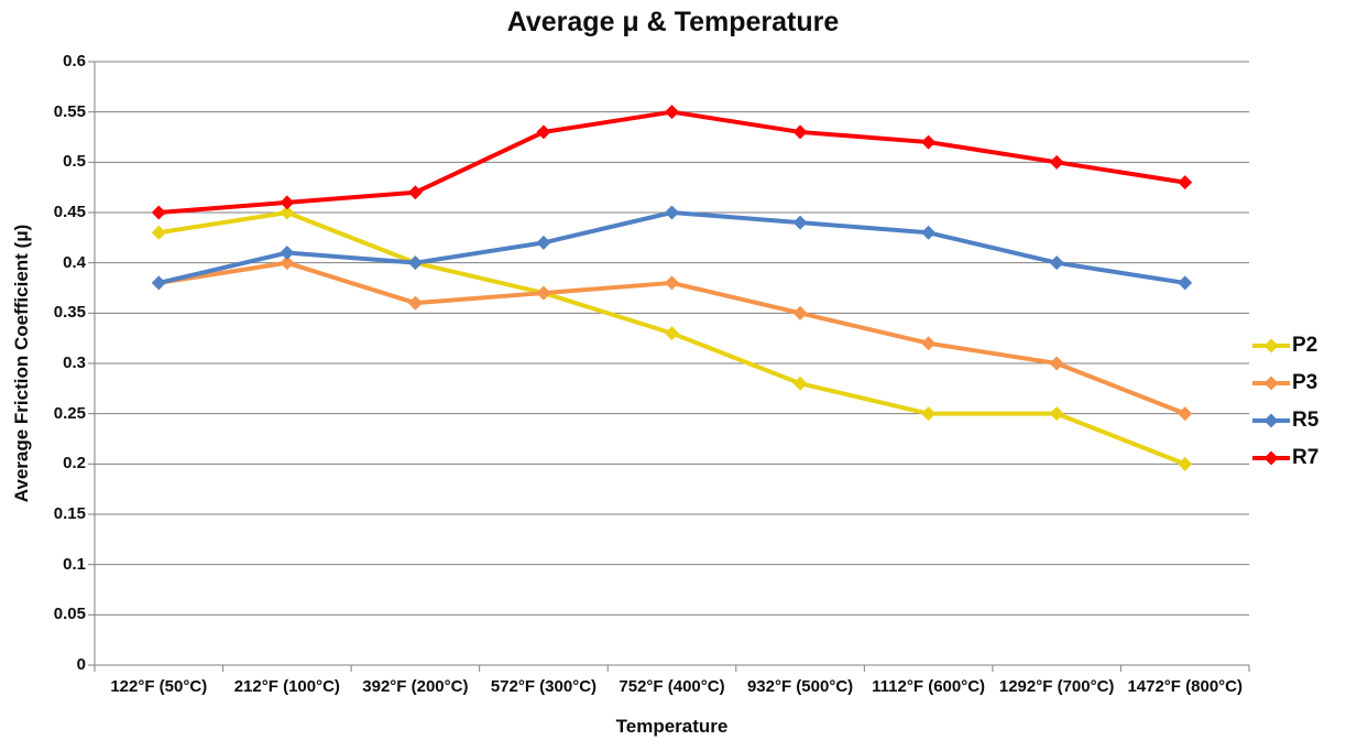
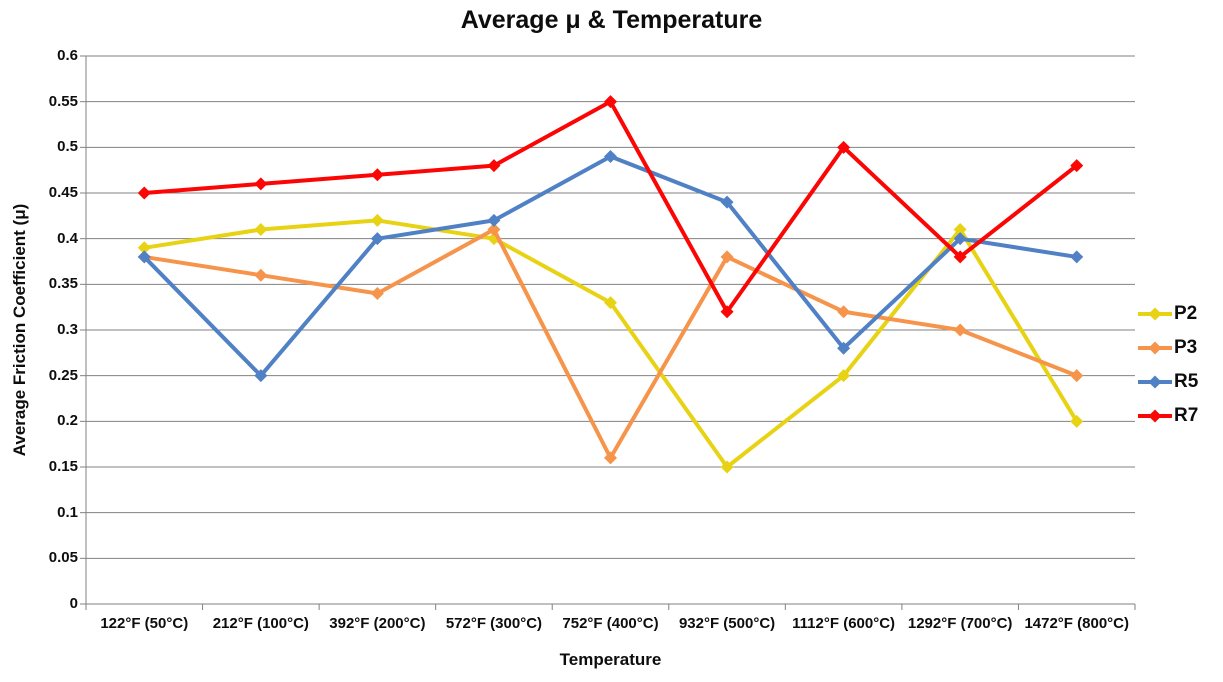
P2/122°F (50°C): 0.43 -> 0.39
P2/212°F (100°C): 0.45 -> 0.41
P3/212°F (100°C): 0.40 -> 0.36
R5/212°F (100°C): 0.41 -> 0.25
P2/392°F (200°C): 0.40 -> 0.42
P3/392°F (200°C): 0.36 -> 0.34
P2/572°F (300°C): 0.37 -> 0.40
P3/572°F (300°C): 0.37 -> 0.41
R7/572°F (300°C): 0.53 -> 0.48
P3/752°F (400°C): 0.38 -> 0.16
R5/752°F (400°C): 0.45 -> 0.49
P2/932°F (500°C): 0.28 -> 0.15
P3/932°F (500°C): 0.35 -> 0.38
R7/932°F (500°C): 0.53 -> 0.32
R5/1112°F (600°C): 0.43 -> 0.28
R7/1112°F (600°C): 0.52 -> 0.50
P2/1292°F (700°C): 0.25 -> 0.41
R7/1292°F (700°C): 0.50 -> 0.38
